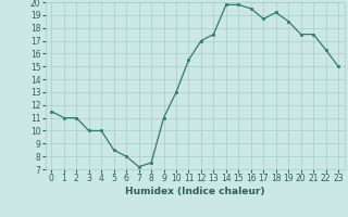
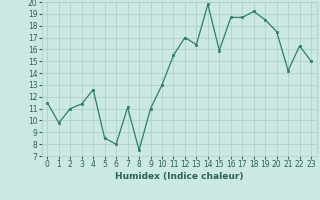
1: 11.0 -> 9.8
3: 10.0 -> 11.4
4: 10.0 -> 12.6
7: 7.2 -> 11.1
13: 17.5 -> 16.4
15: 19.8 -> 15.9
16: 19.5 -> 18.7
21: 17.5 -> 14.2
